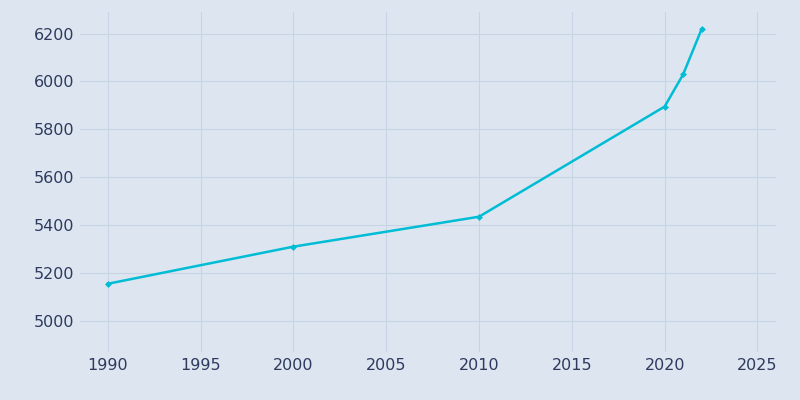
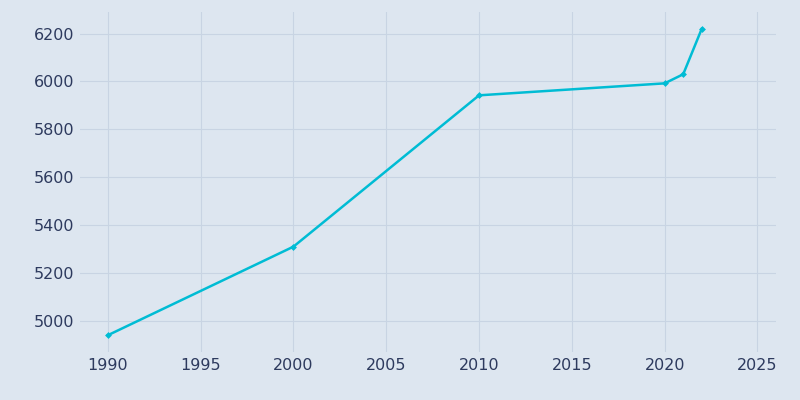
1990: 5155 -> 4940
2010: 5435 -> 5942
2020: 5895 -> 5992
